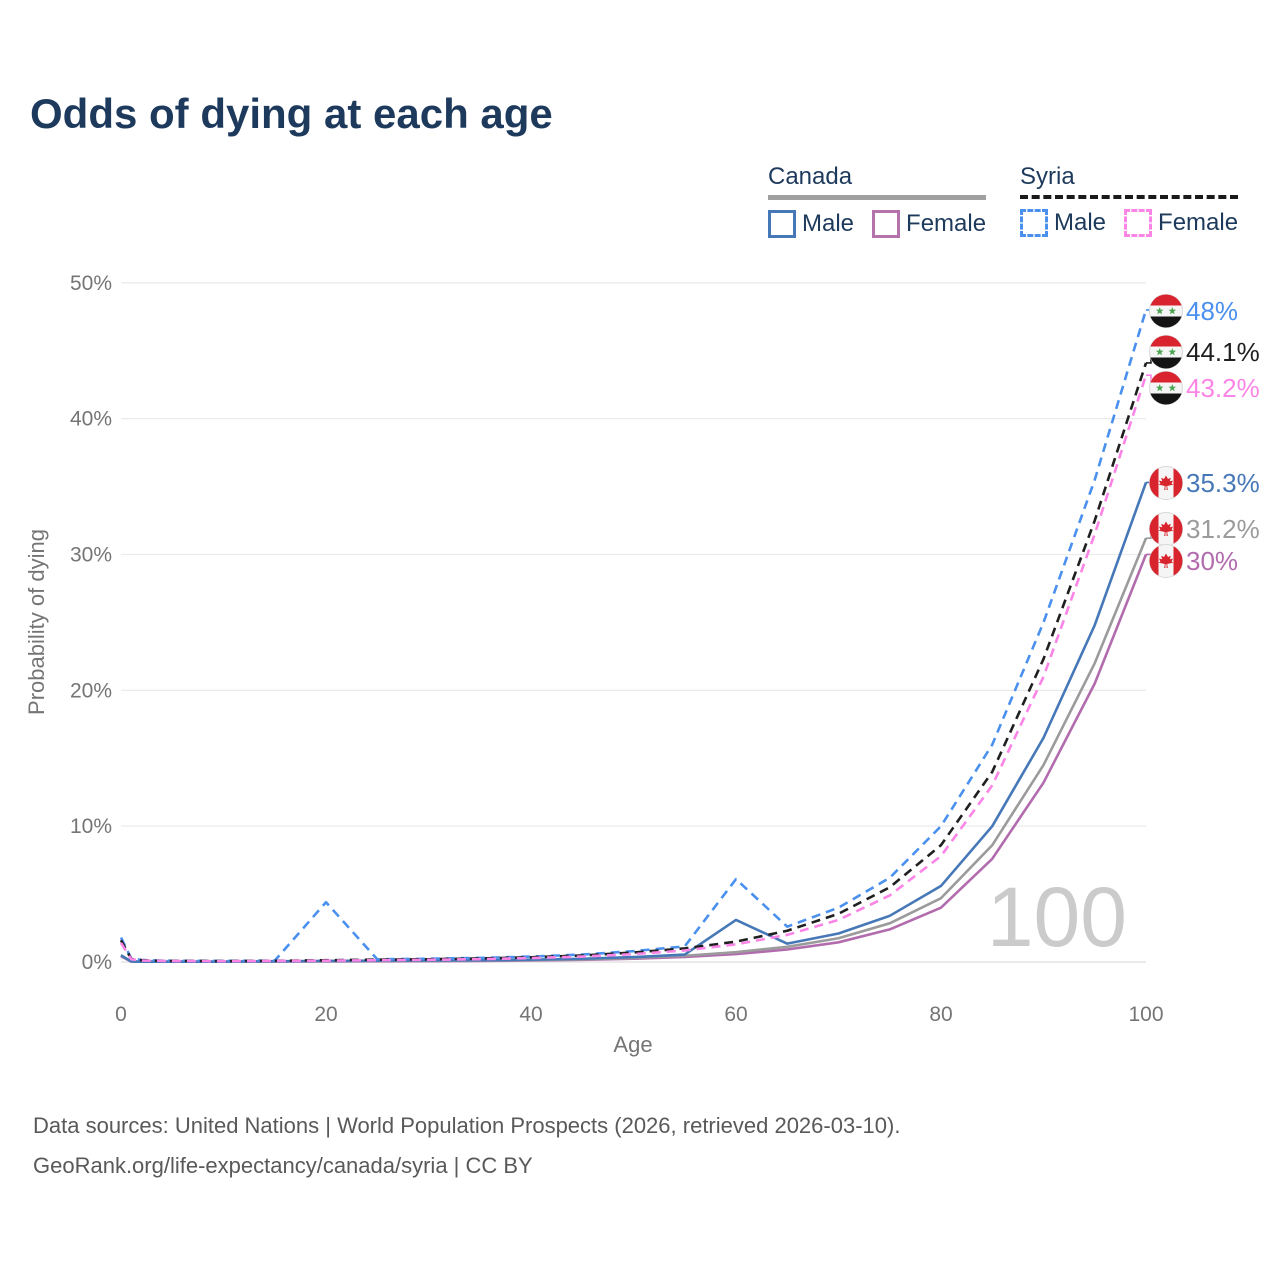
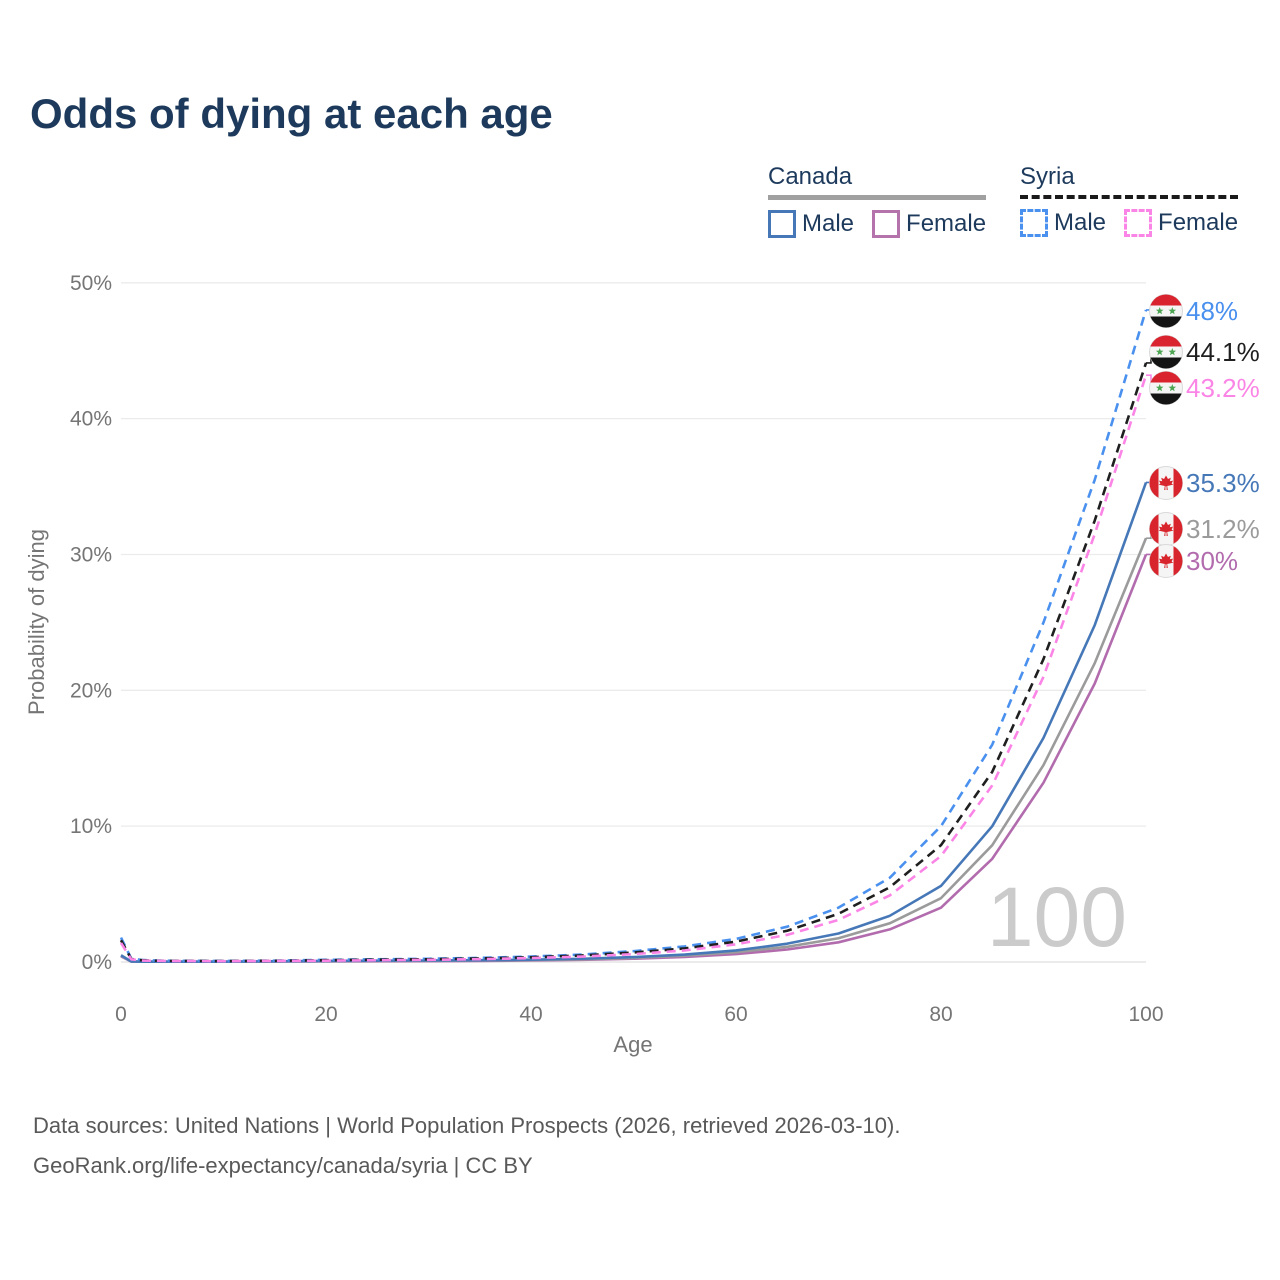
Syria Male/20: 4.4% -> 0.2%
Syria Male/60: 6.1% -> 1.7%
Canada Male/60: 3.1% -> 0.8%
